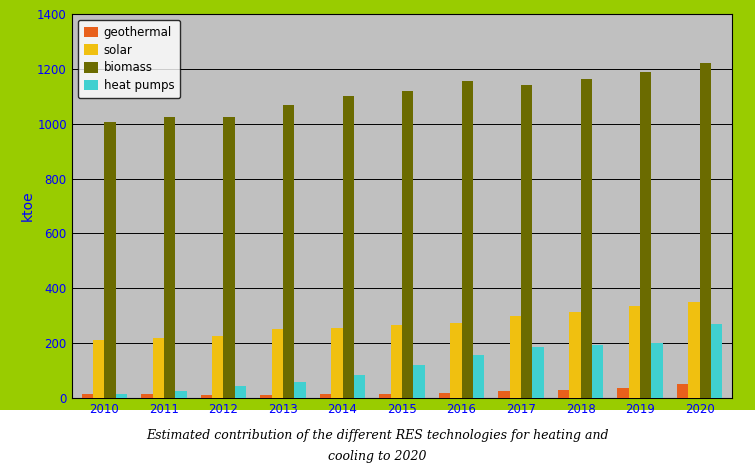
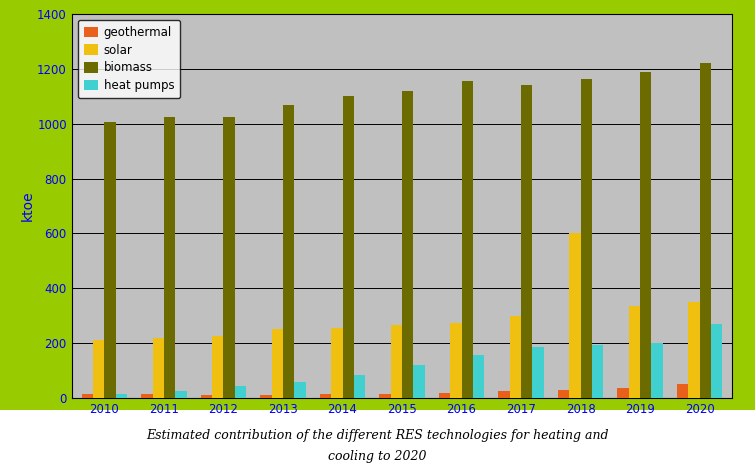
solar/2018: 315 -> 600
